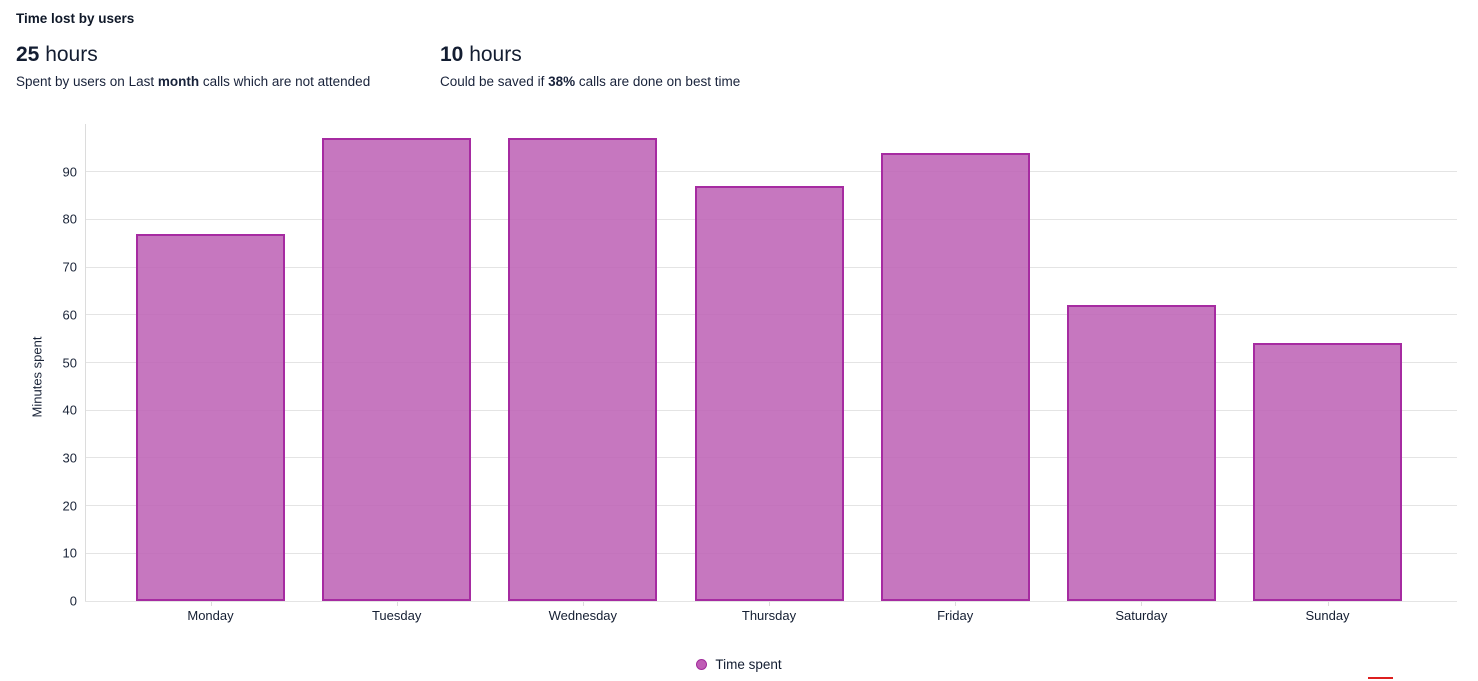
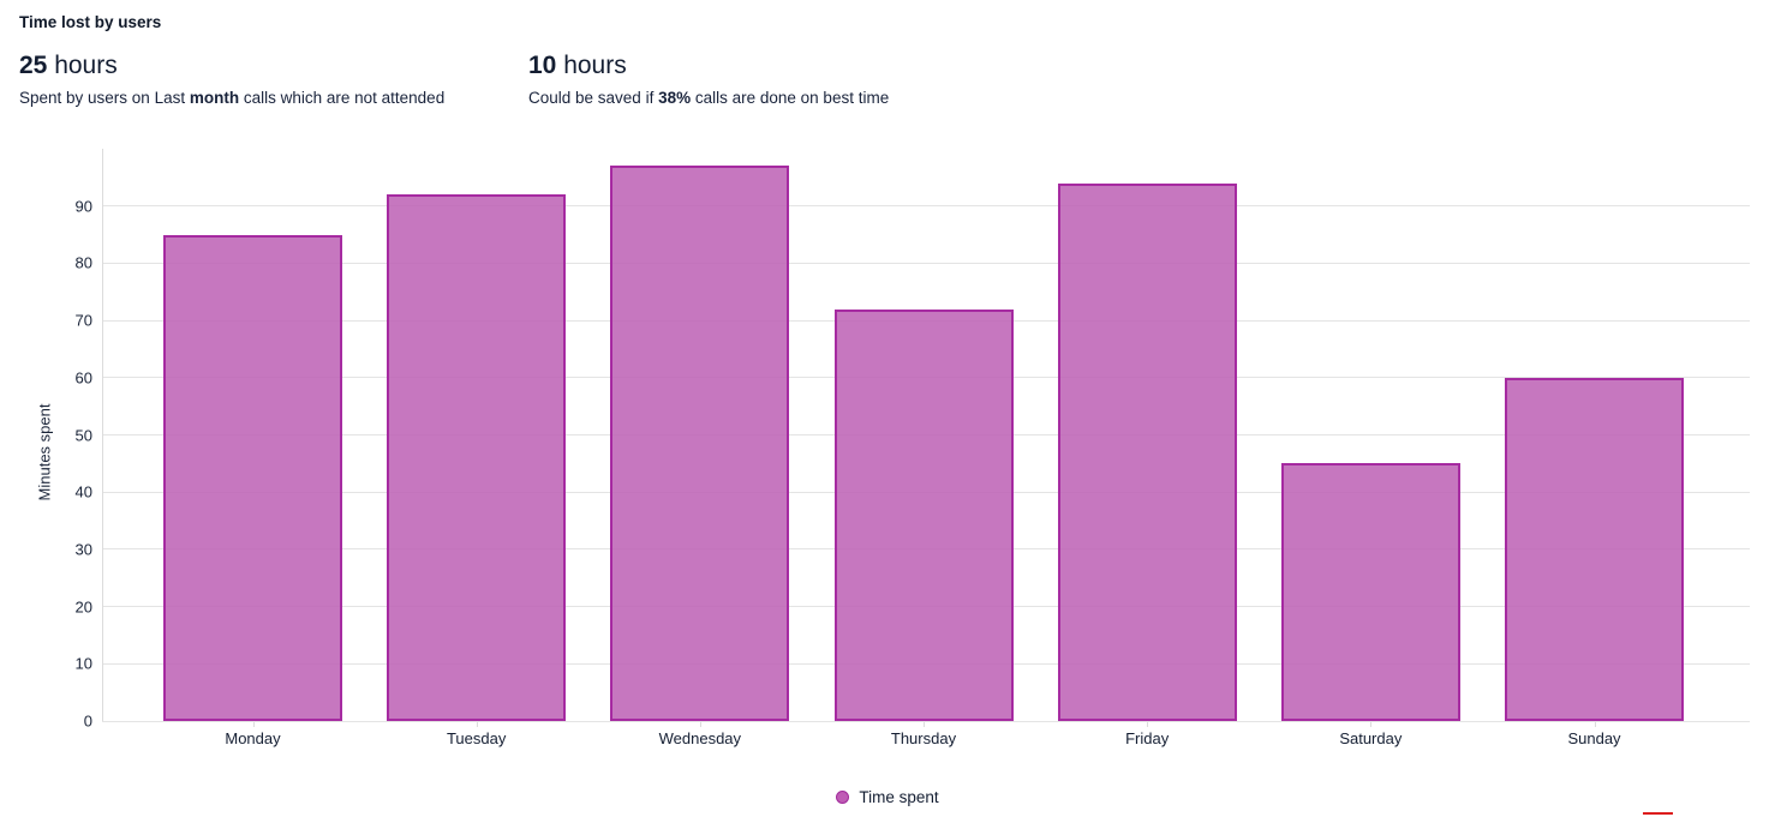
Monday: 77 -> 85
Tuesday: 97 -> 92
Thursday: 87 -> 72
Saturday: 62 -> 45
Sunday: 54 -> 60
